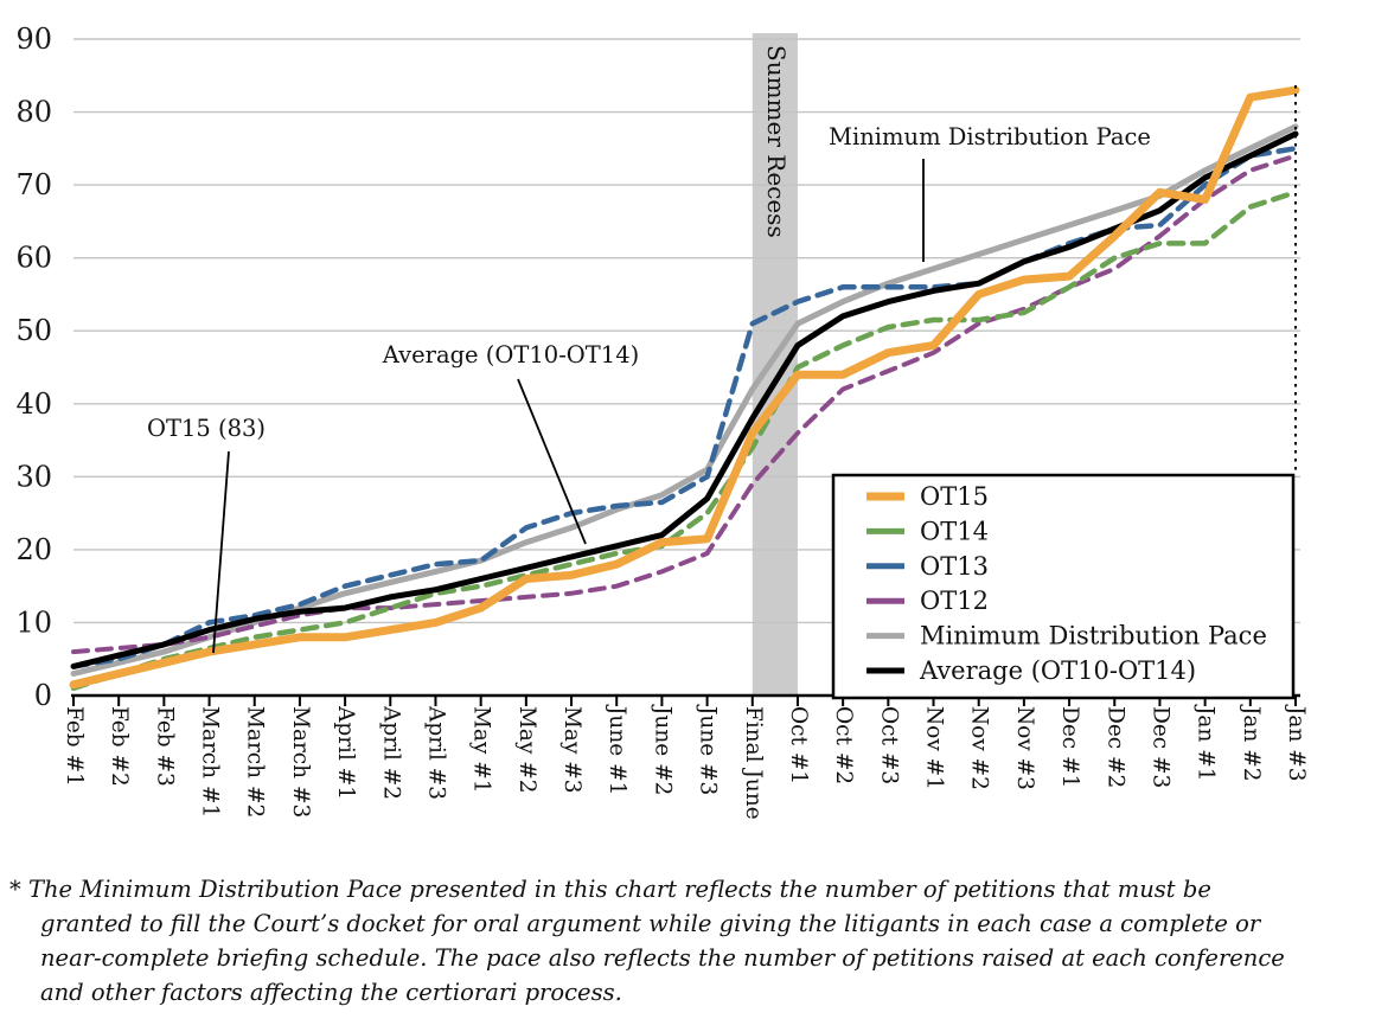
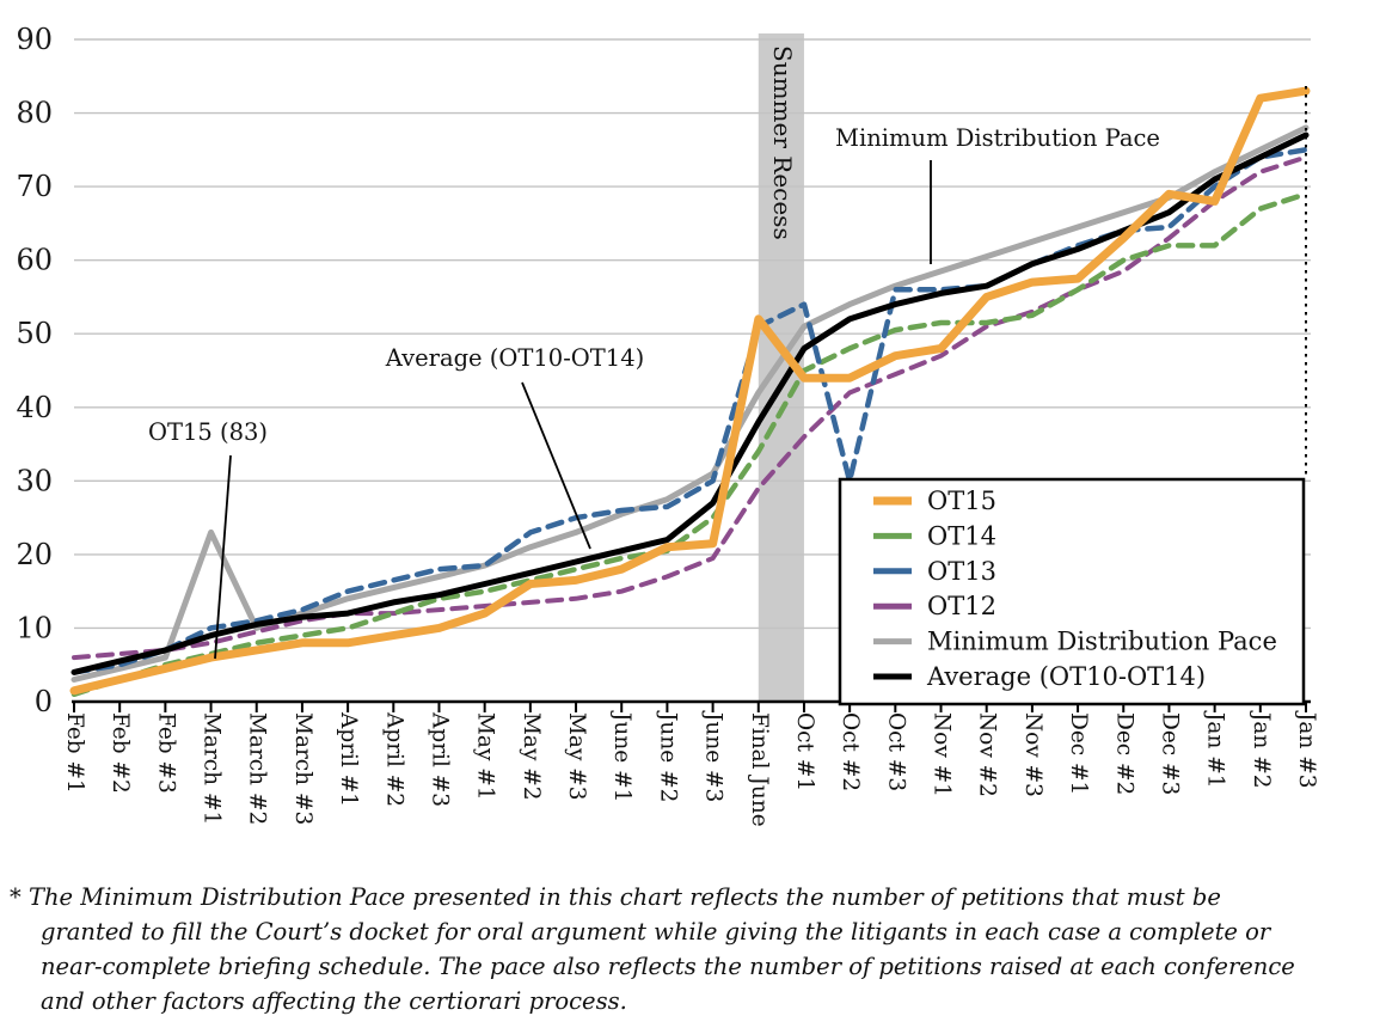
Minimum Distribution Pace/March #1: 8 -> 23
OT15/Final June: 36 -> 52
OT13/Oct #2: 56 -> 30
